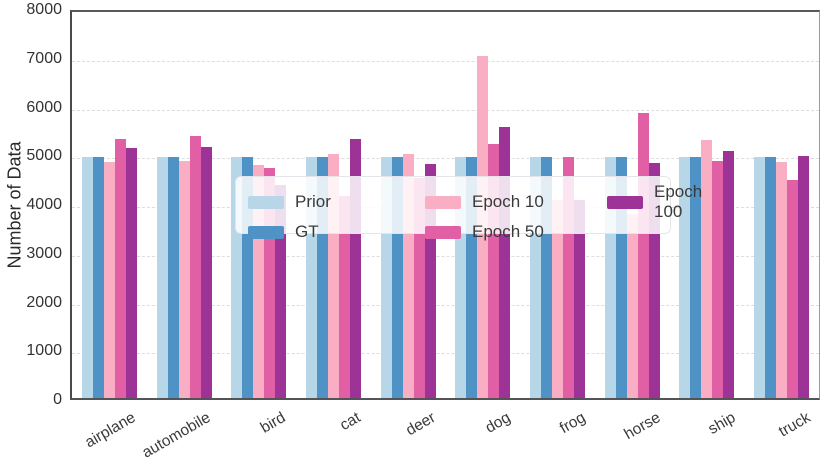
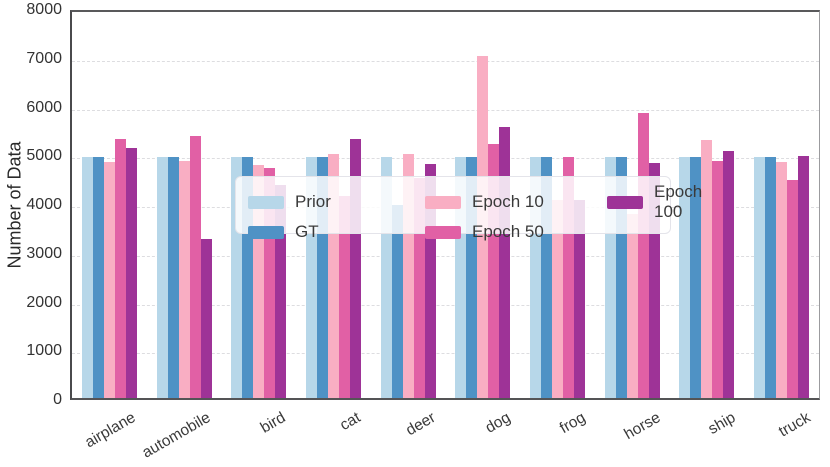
Epoch 100/automobile: 5200 -> 3300
GT/deer: 5000 -> 4000
